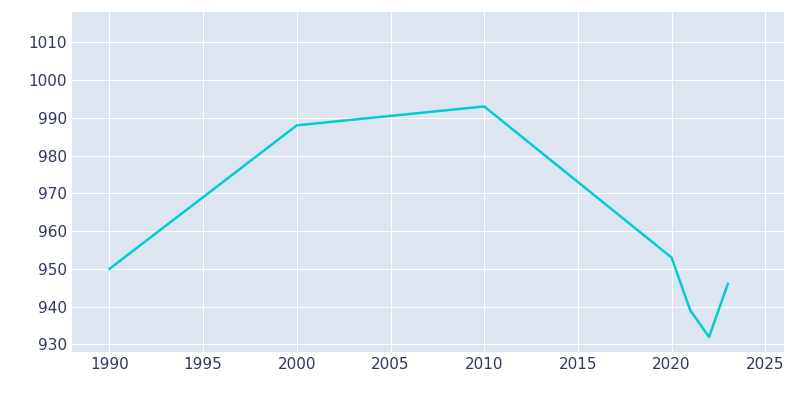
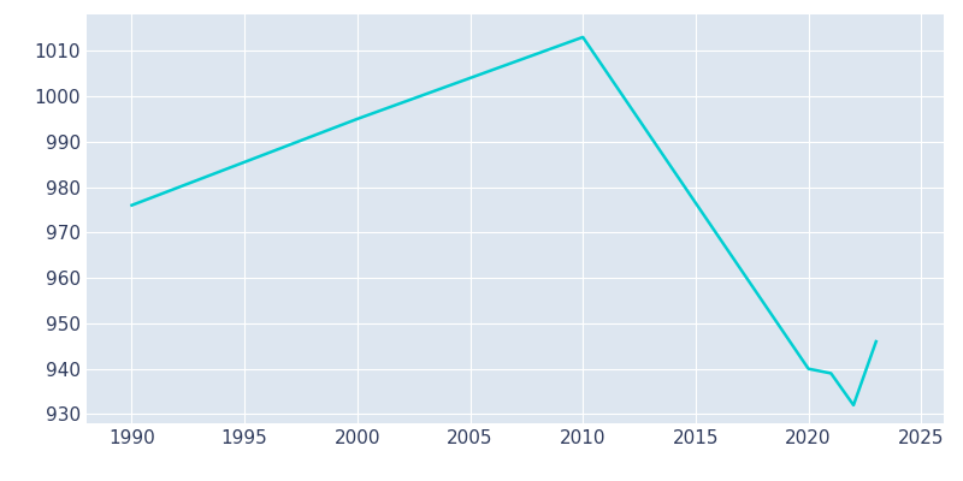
1990: 950 -> 976
2000: 988 -> 995
2010: 993 -> 1013
2020: 953 -> 940
